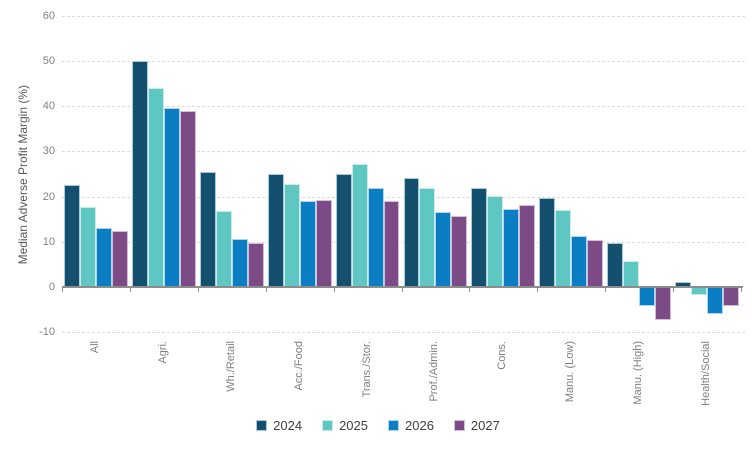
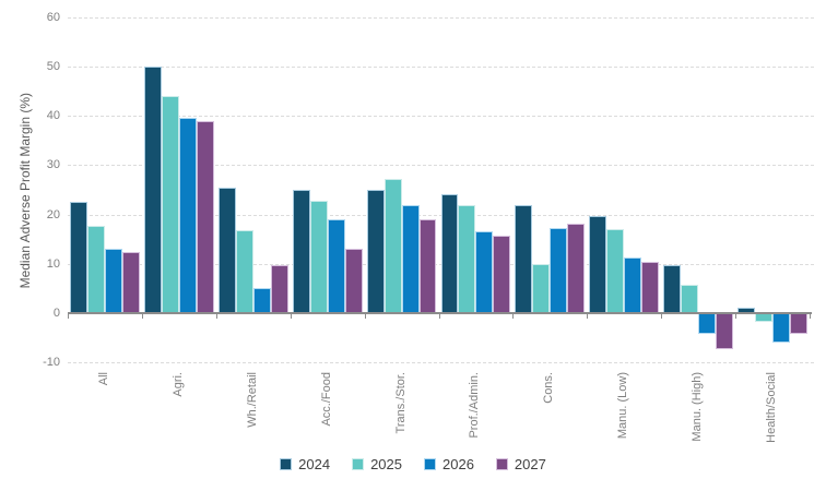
2026/Wh./Retail: 11 -> 5
2027/Acc./Food: 19 -> 13
2025/Cons.: 20 -> 10
